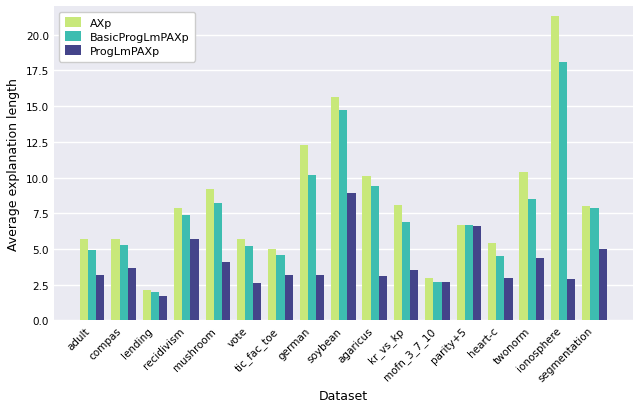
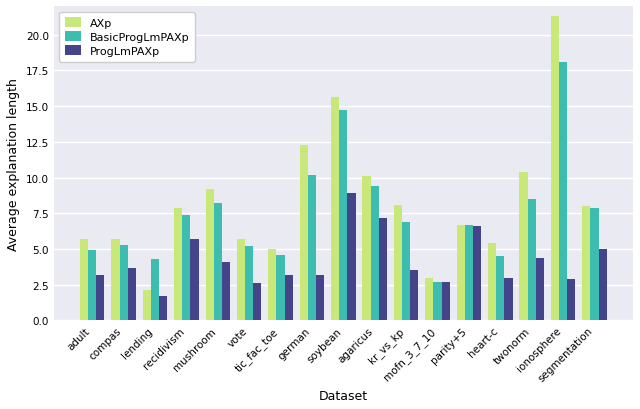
BasicProgLmPAXp/lending: 2.0 -> 4.3
ProgLmPAXp/agaricus: 3.1 -> 7.2
